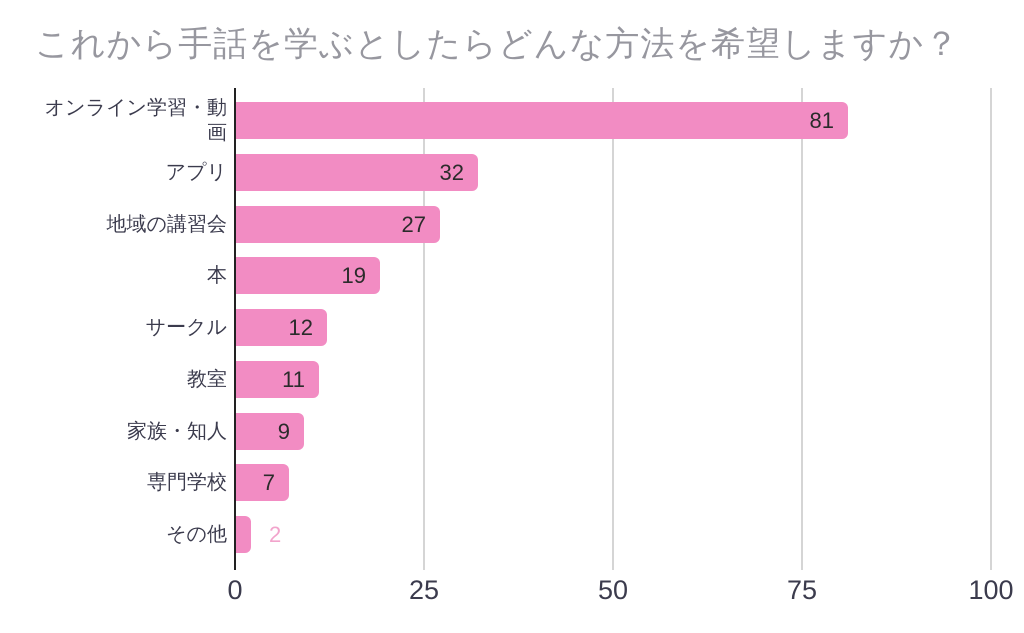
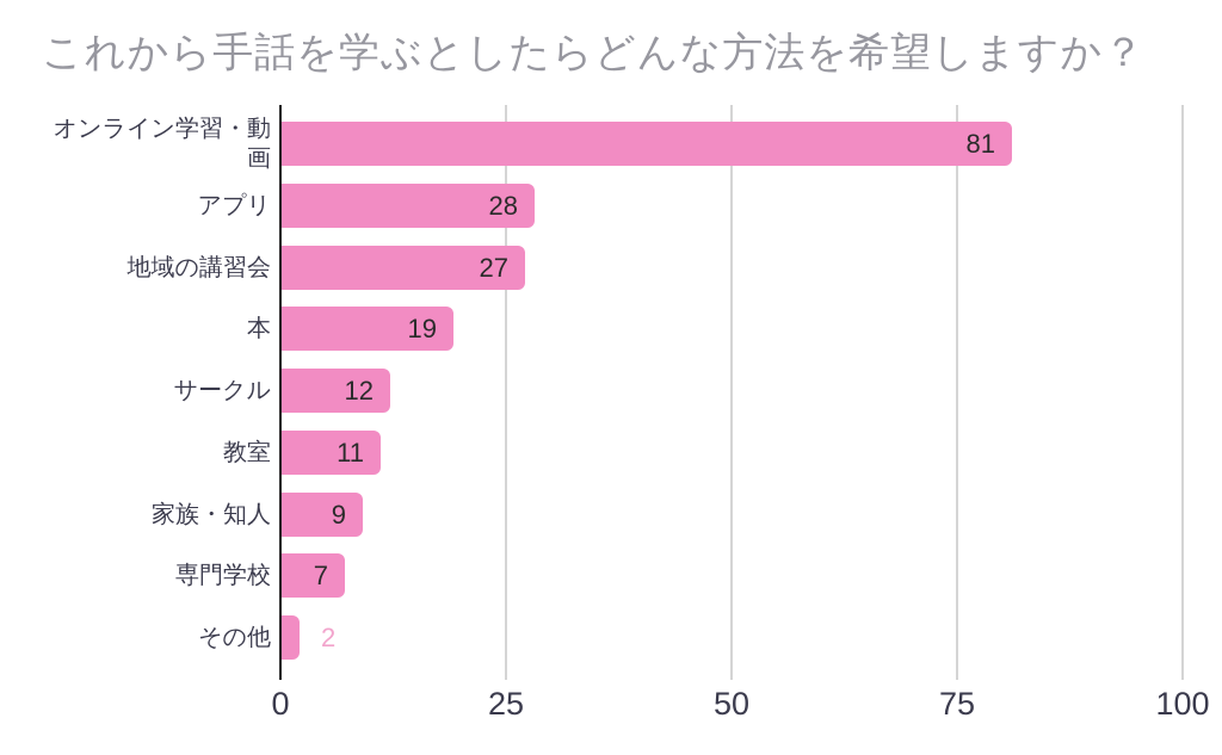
アプリ: 32 -> 28
